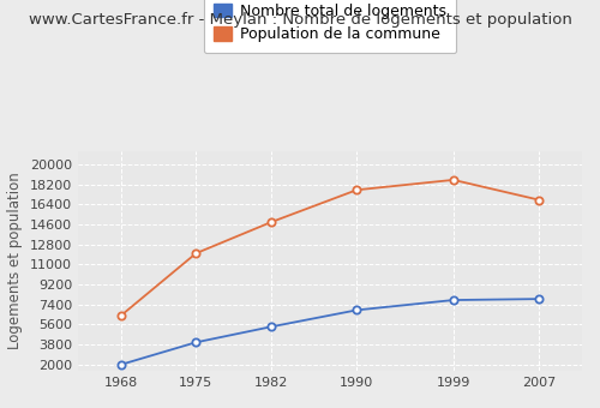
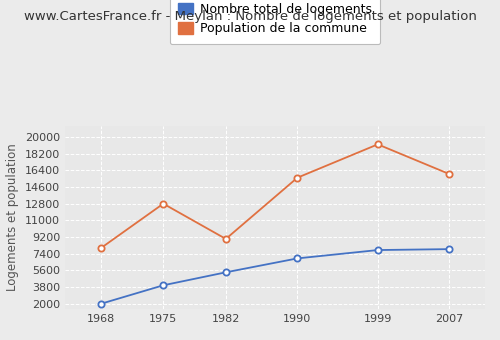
Population de la commune/1968: 6400 -> 8000
Population de la commune/1975: 12000 -> 12800
Population de la commune/1982: 14800 -> 9000
Population de la commune/1990: 17700 -> 15600
Population de la commune/1999: 18600 -> 19200
Population de la commune/2007: 16800 -> 16000
